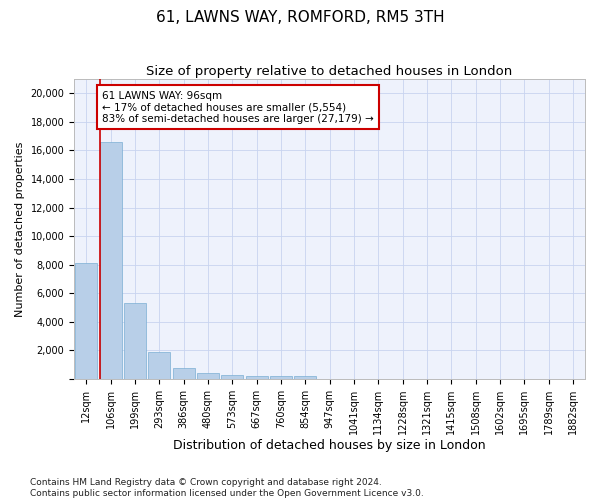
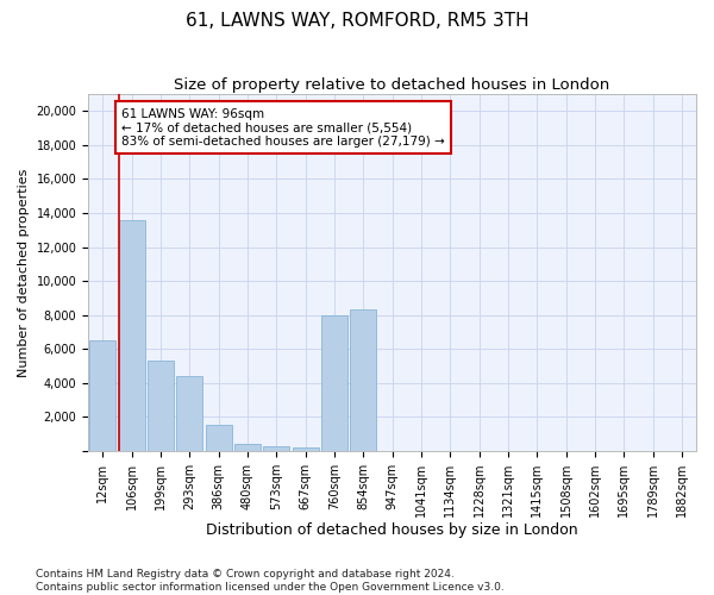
12sqm: 8,100 -> 6,500
106sqm: 16,600 -> 13,600
293sqm: 1,800 -> 4,400
386sqm: 800 -> 1,500
760sqm: 200 -> 8,000
854sqm: 200 -> 8,300
